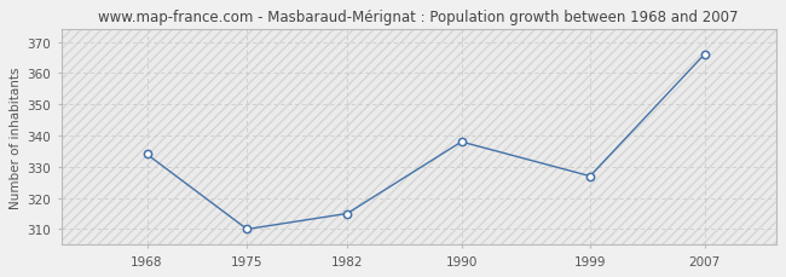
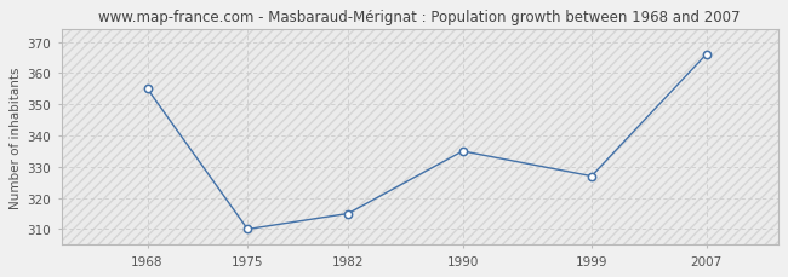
1968: 334 -> 355
1990: 338 -> 335
